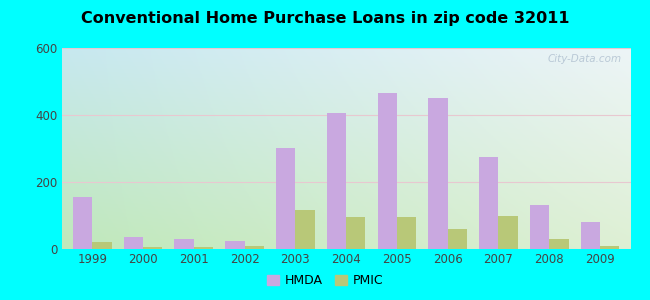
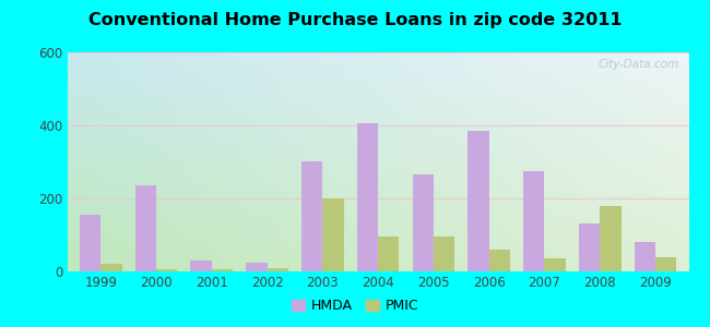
HMDA/2000: 35 -> 235
PMIC/2003: 115 -> 200
HMDA/2005: 465 -> 265
HMDA/2006: 450 -> 385
PMIC/2007: 100 -> 35
PMIC/2008: 30 -> 180
PMIC/2009: 10 -> 40
